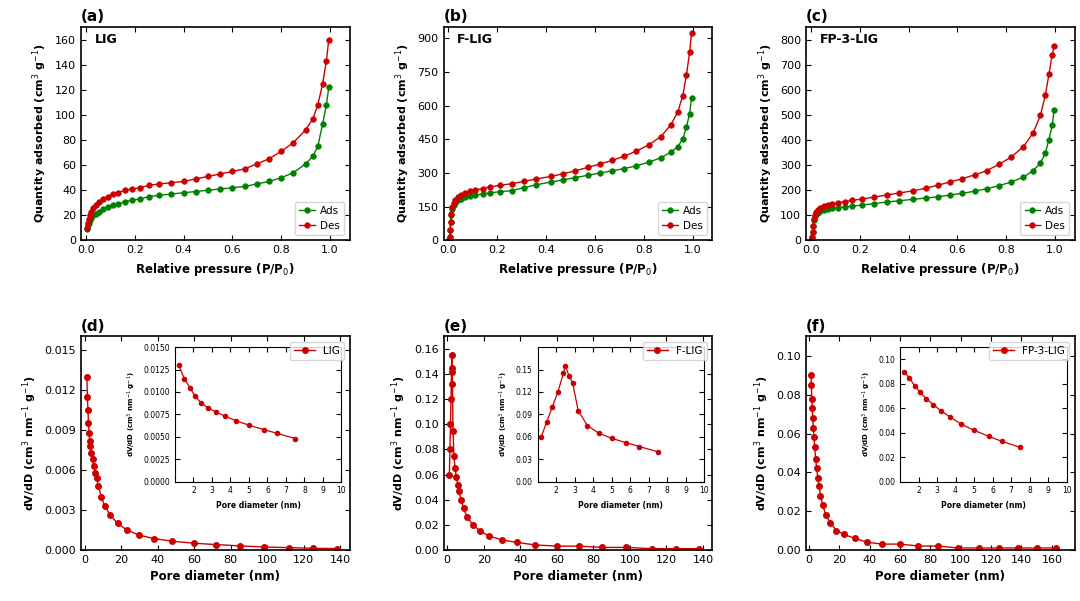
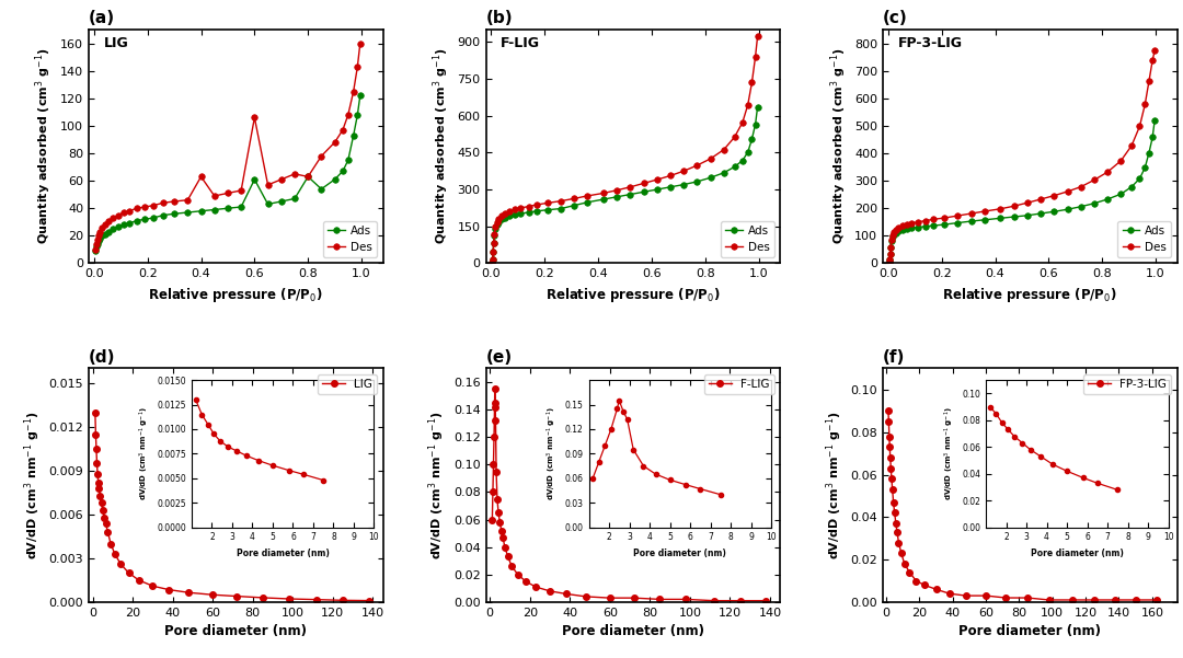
(a)/Des/0.4: 47 -> 63
(a)/Ads/0.6: 42 -> 61
(a)/Des/0.6: 55 -> 106
(a)/Ads/0.8: 50 -> 63
(a)/Des/0.8: 71 -> 63
